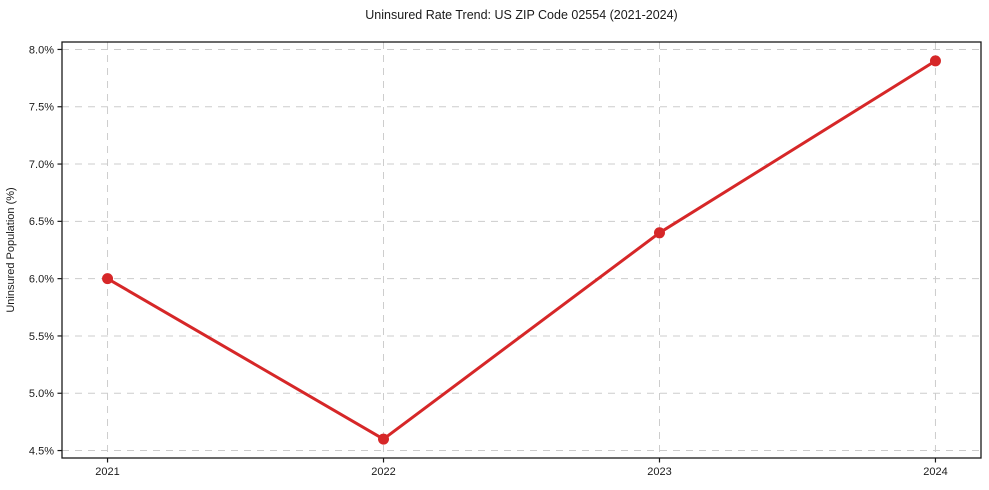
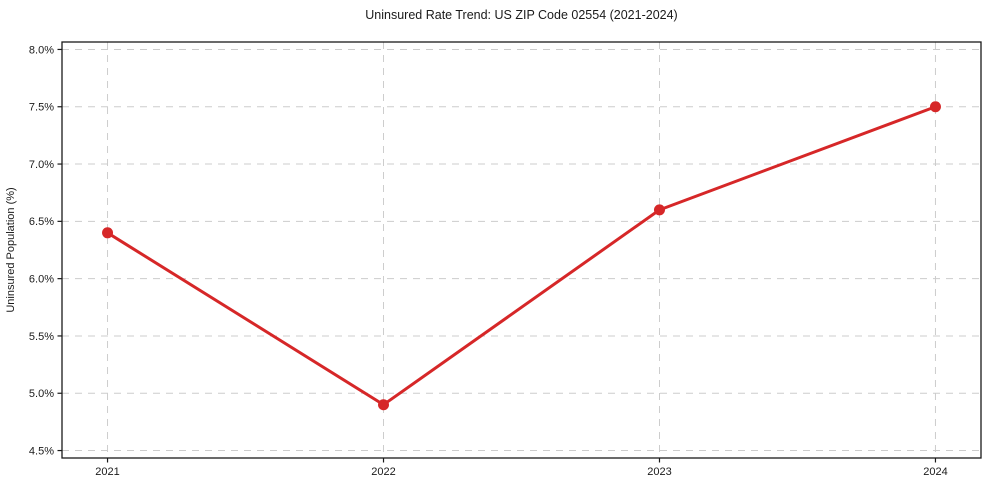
2021: 6.0% -> 6.4%
2022: 4.6% -> 4.9%
2023: 6.4% -> 6.6%
2024: 7.9% -> 7.5%
